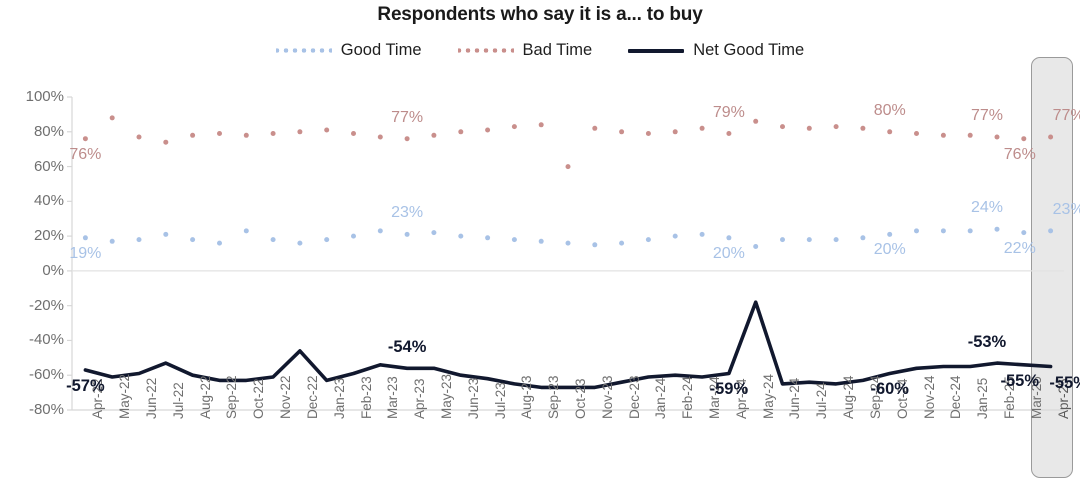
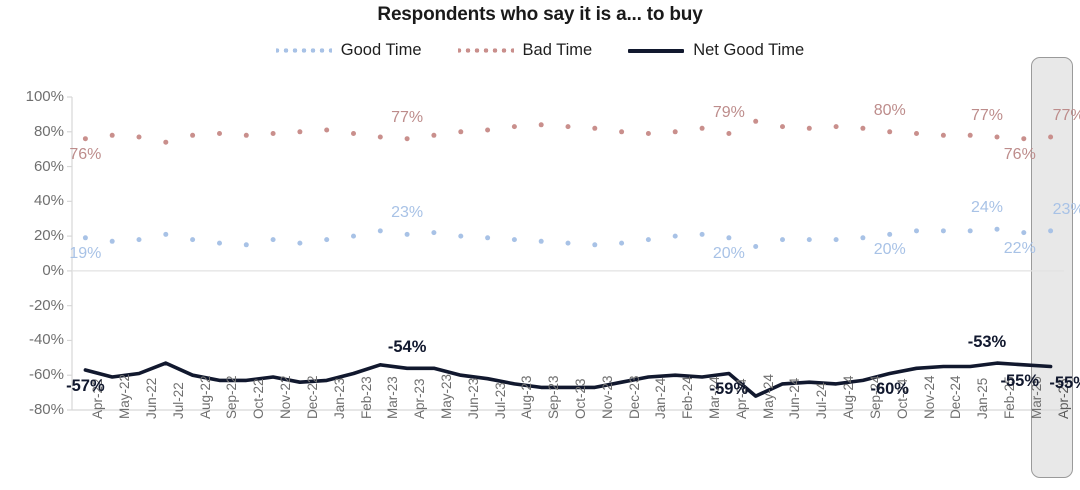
Bad Time/May-22: 88% -> 78%
Good Time/Oct-22: 23% -> 15%
Net Good Time/Dec-22: -46% -> -64%
Bad Time/Oct-23: 60% -> 83%
Net Good Time/May-24: -18% -> -72%
